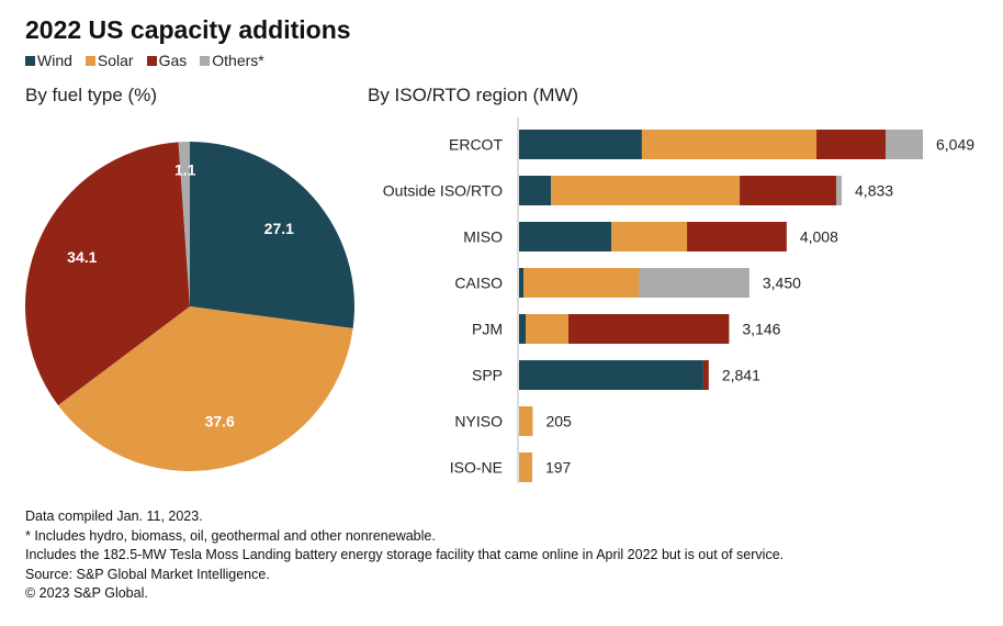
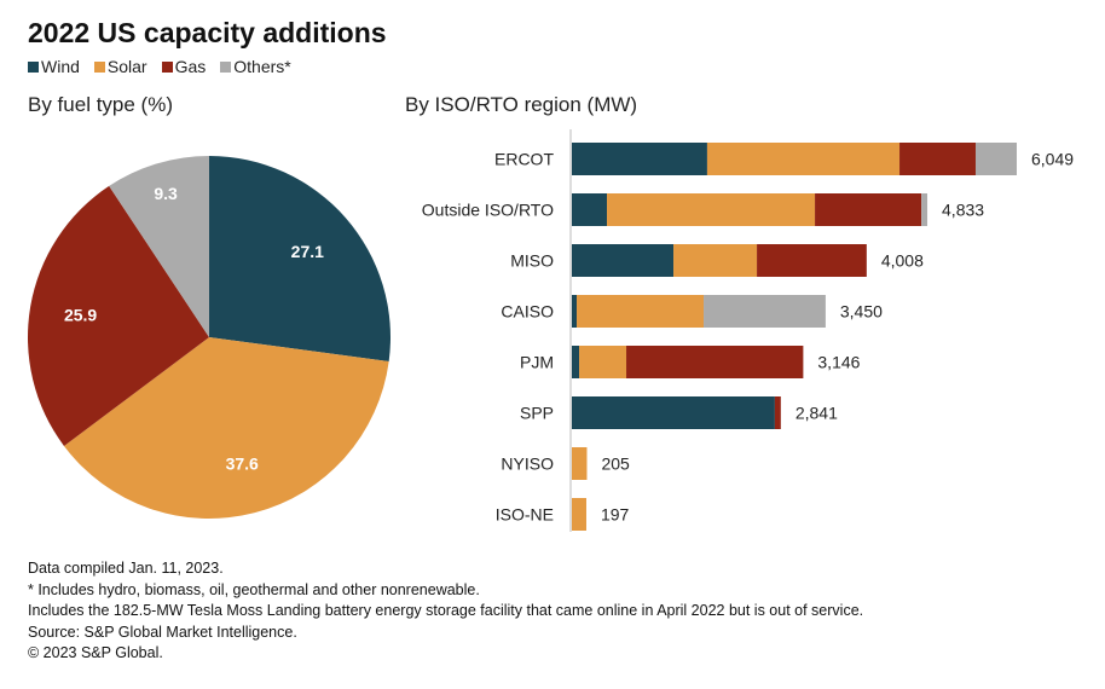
By fuel type (%)/Gas: 34.1 -> 25.9
By fuel type (%)/Others*: 1.1 -> 9.3
